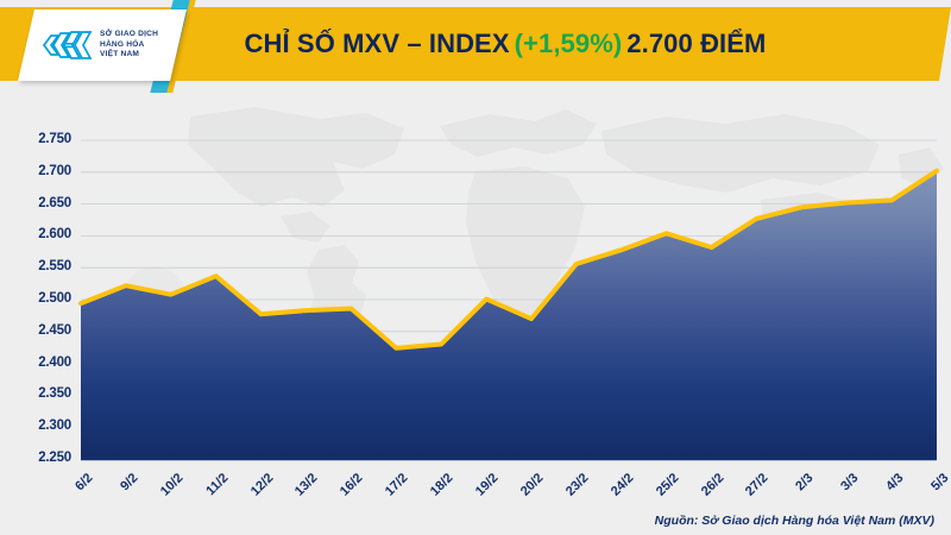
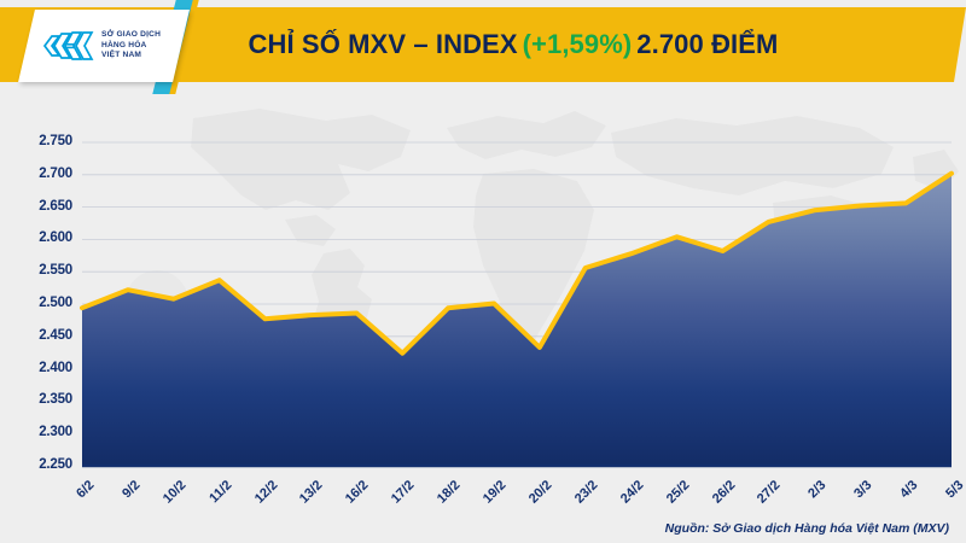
18/2: 2430 -> 2490
20/2: 2470 -> 2430
